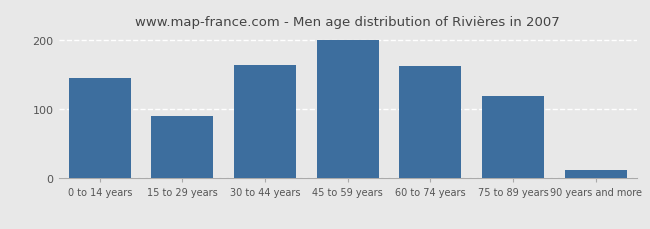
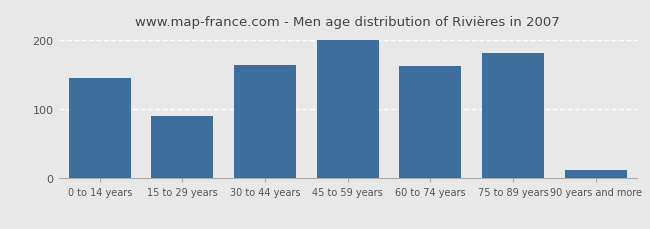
75 to 89 years: 120 -> 182
